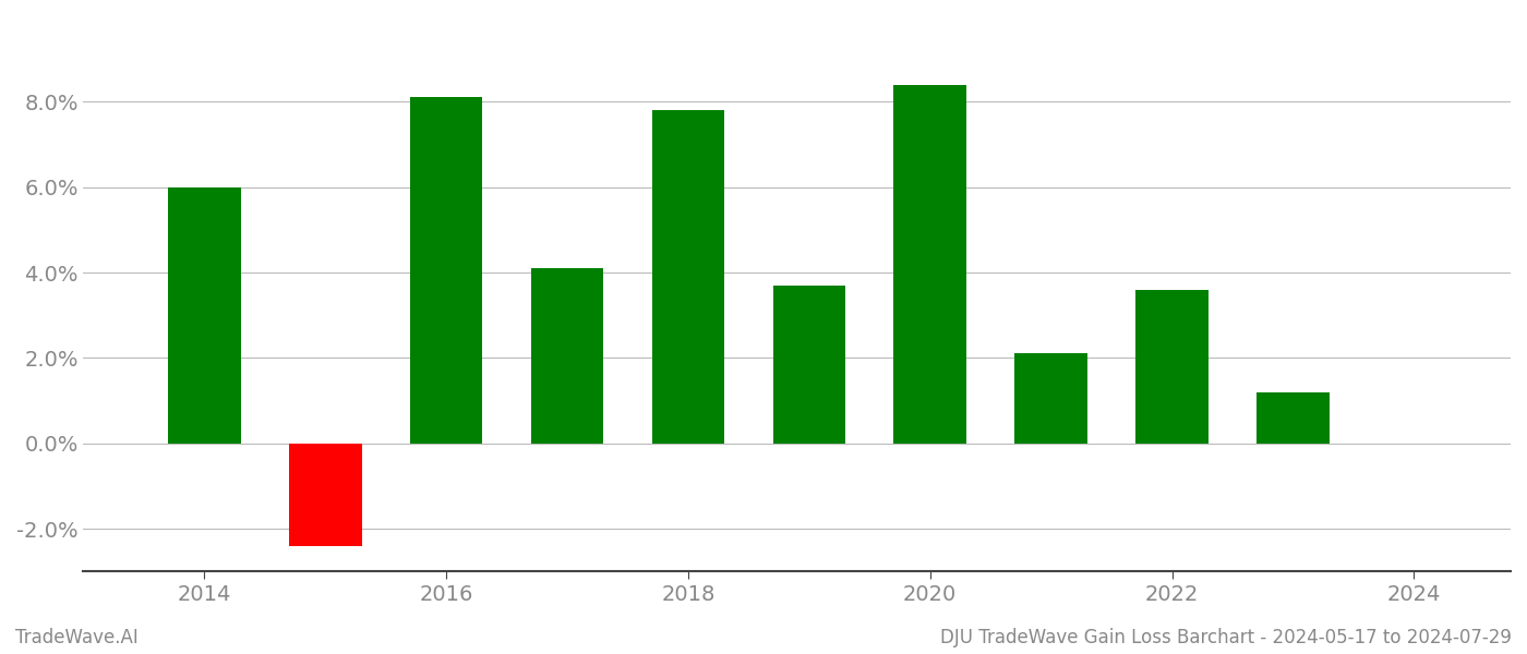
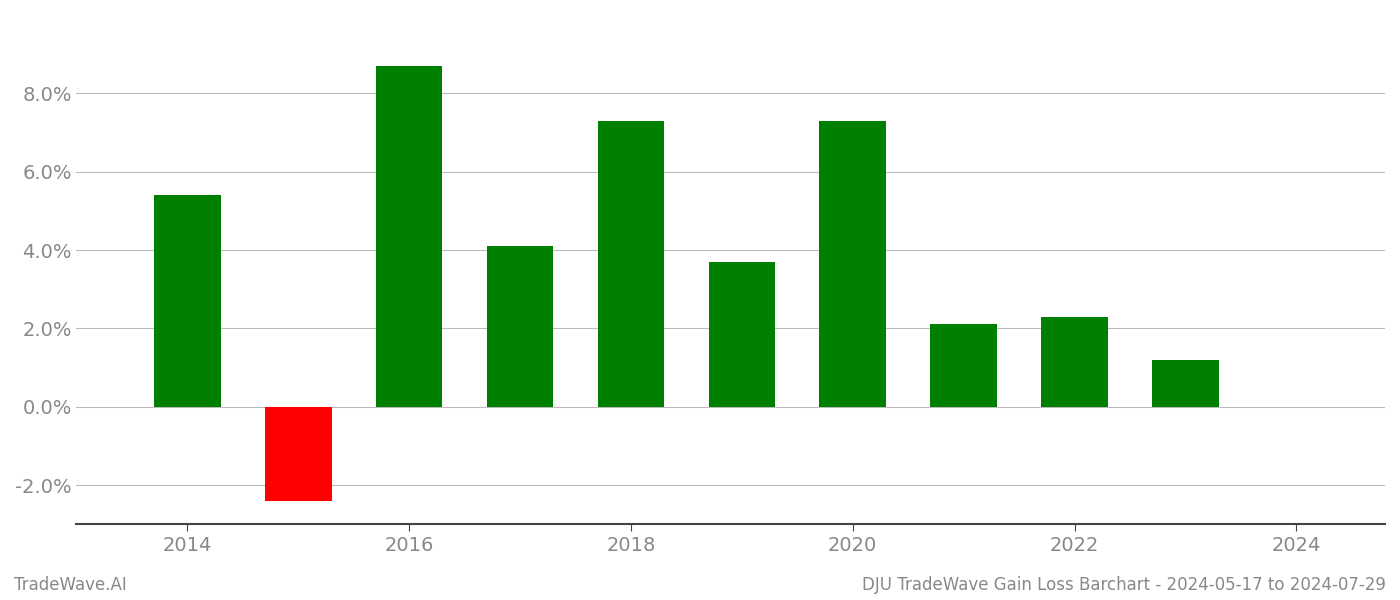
2014: 6.0% -> 5.4%
2016: 8.1% -> 8.7%
2018: 7.8% -> 7.3%
2020: 8.4% -> 7.3%
2022: 3.6% -> 2.3%
